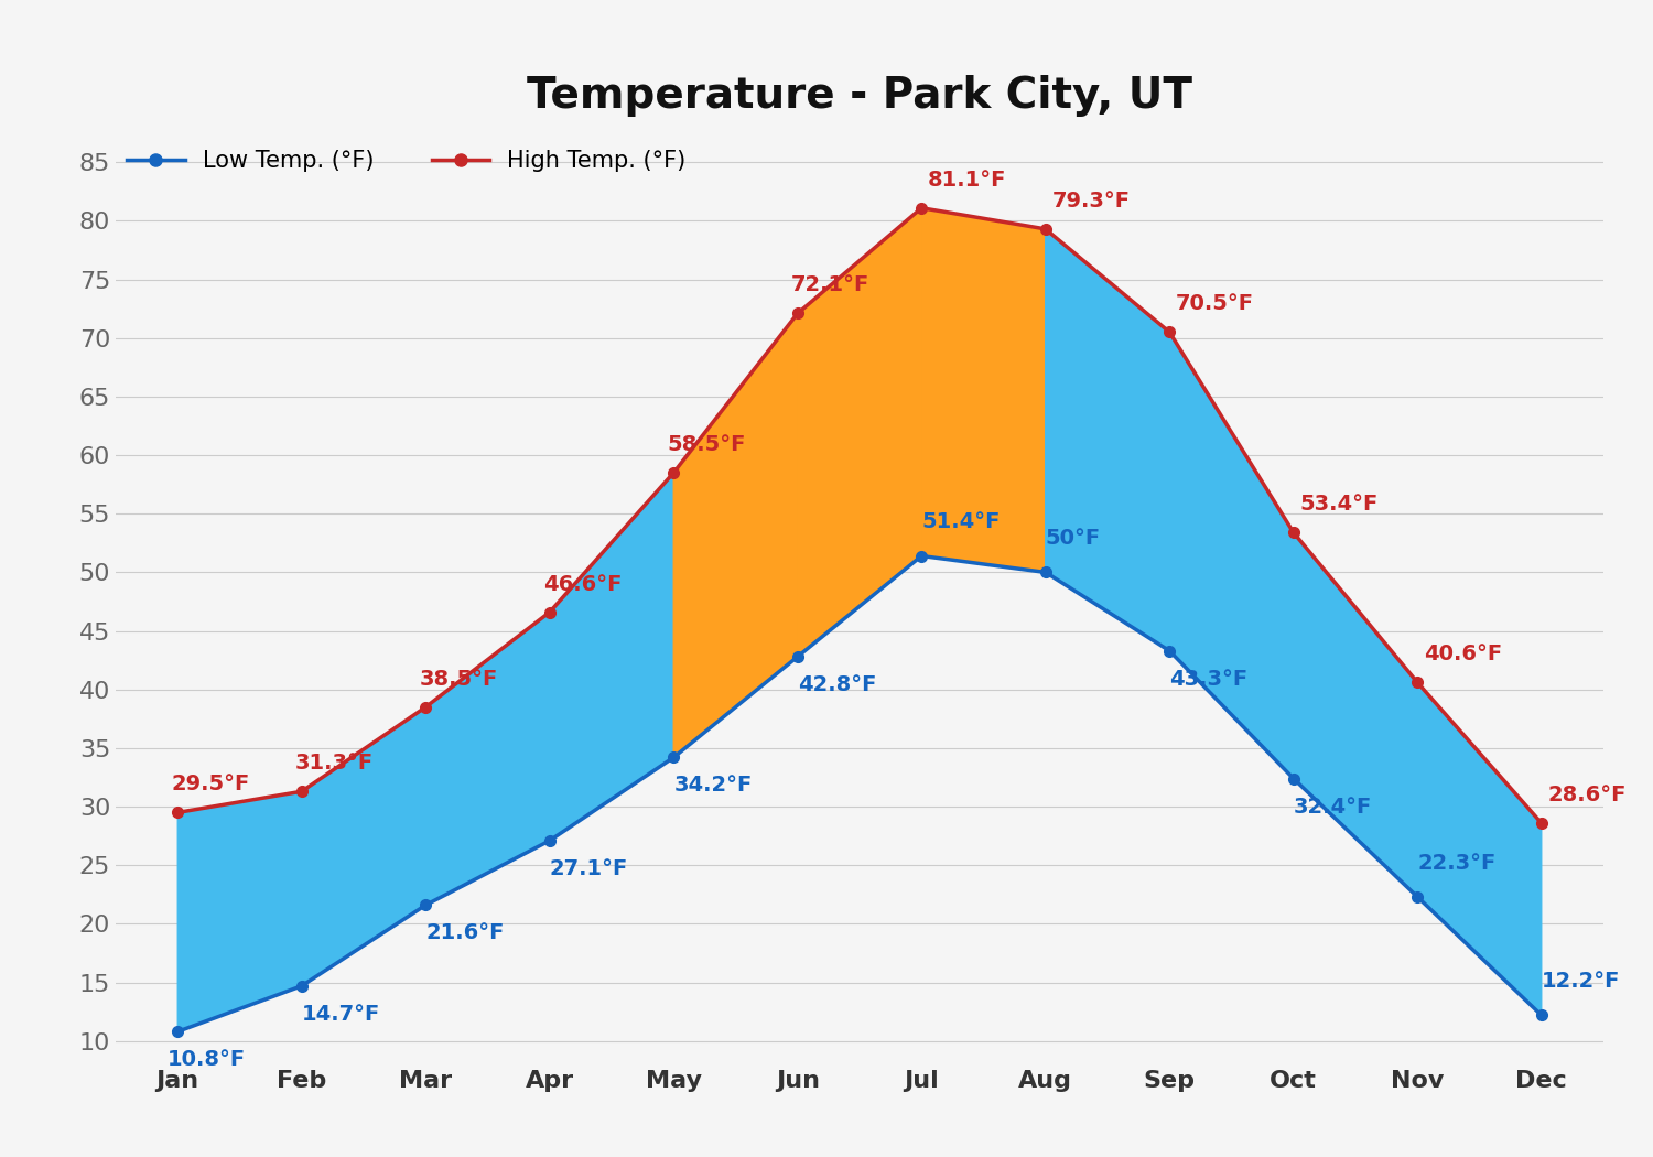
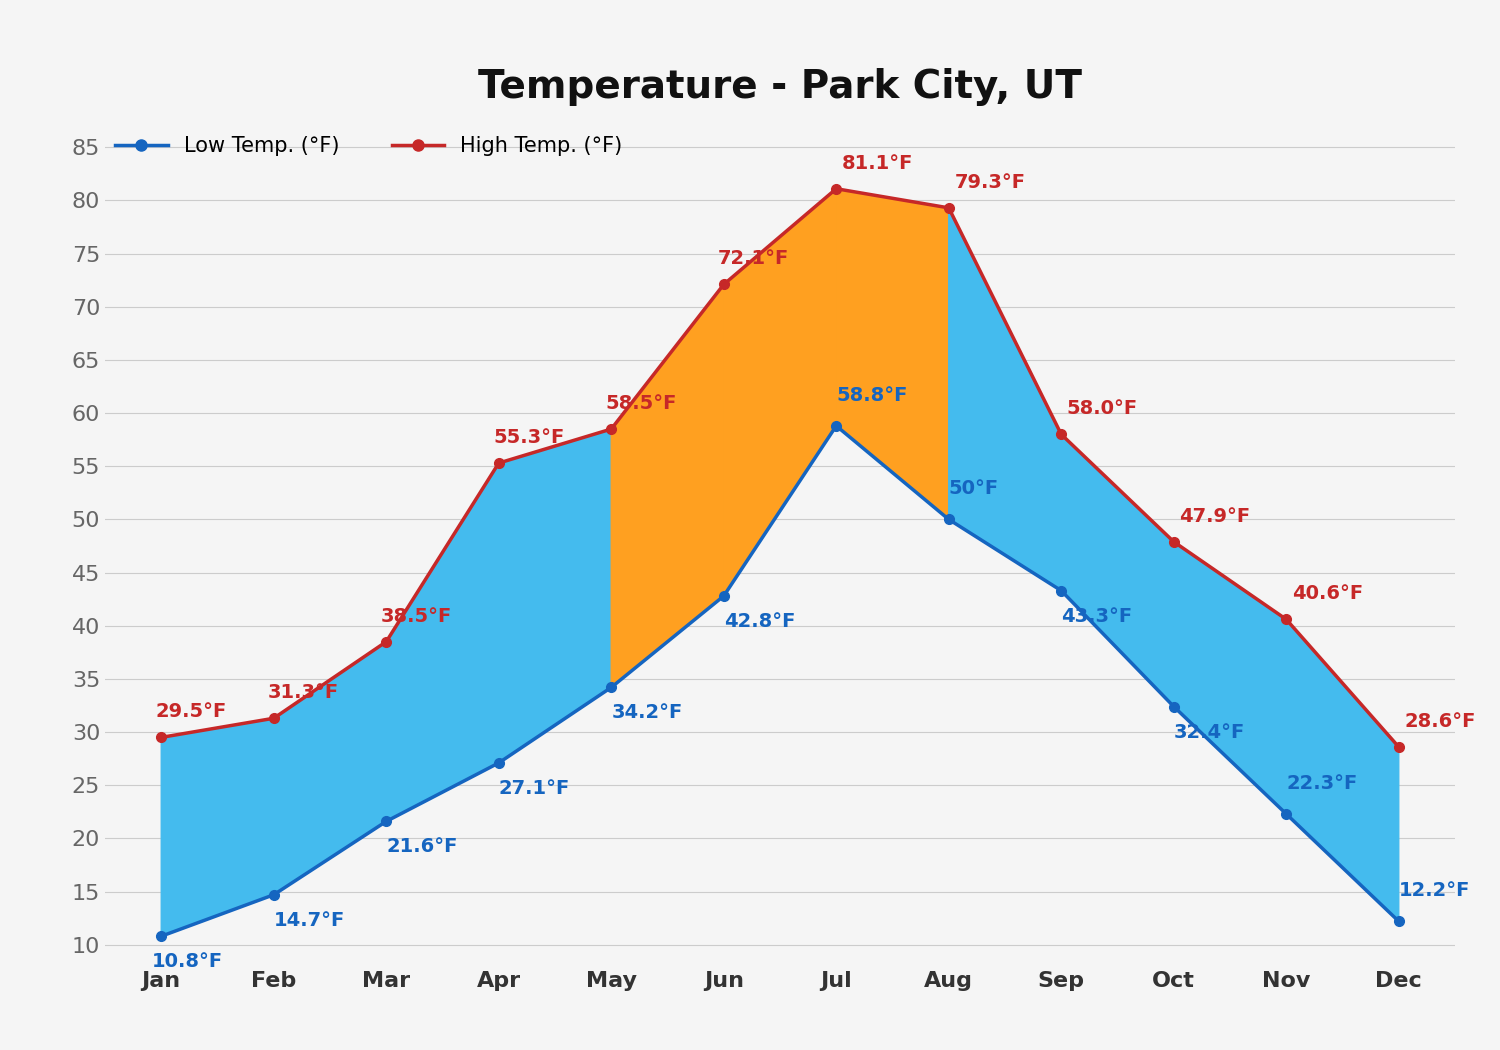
High Temp. (°F)/Apr: 46.6°F -> 55.3°F
Low Temp. (°F)/Jul: 51.4°F -> 58.8°F
High Temp. (°F)/Sep: 70.5°F -> 58.0°F
High Temp. (°F)/Oct: 53.4°F -> 47.9°F
